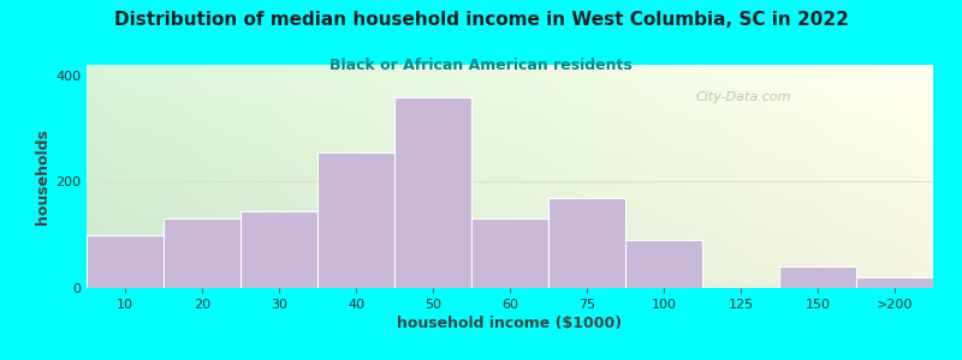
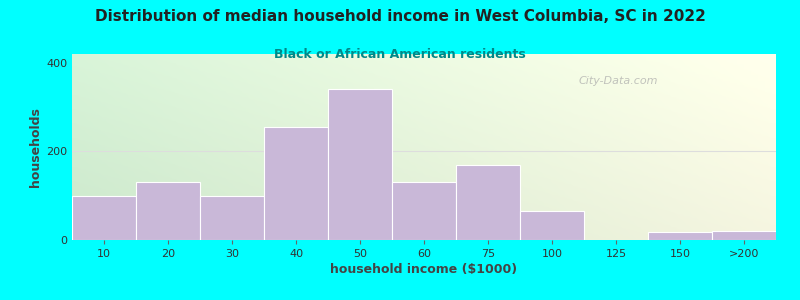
30: 145 -> 100
50: 360 -> 340
100: 90 -> 65
150: 40 -> 18
